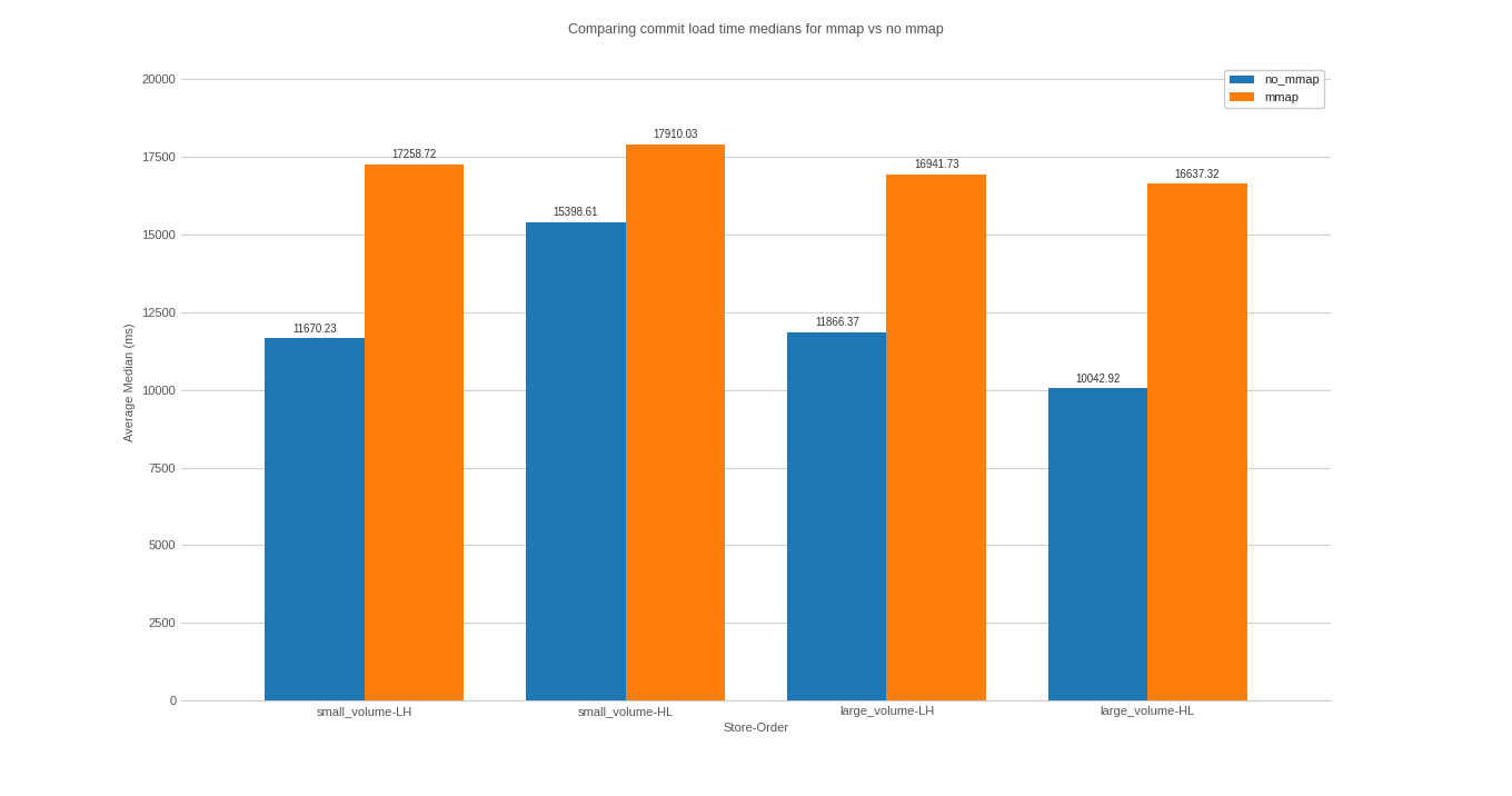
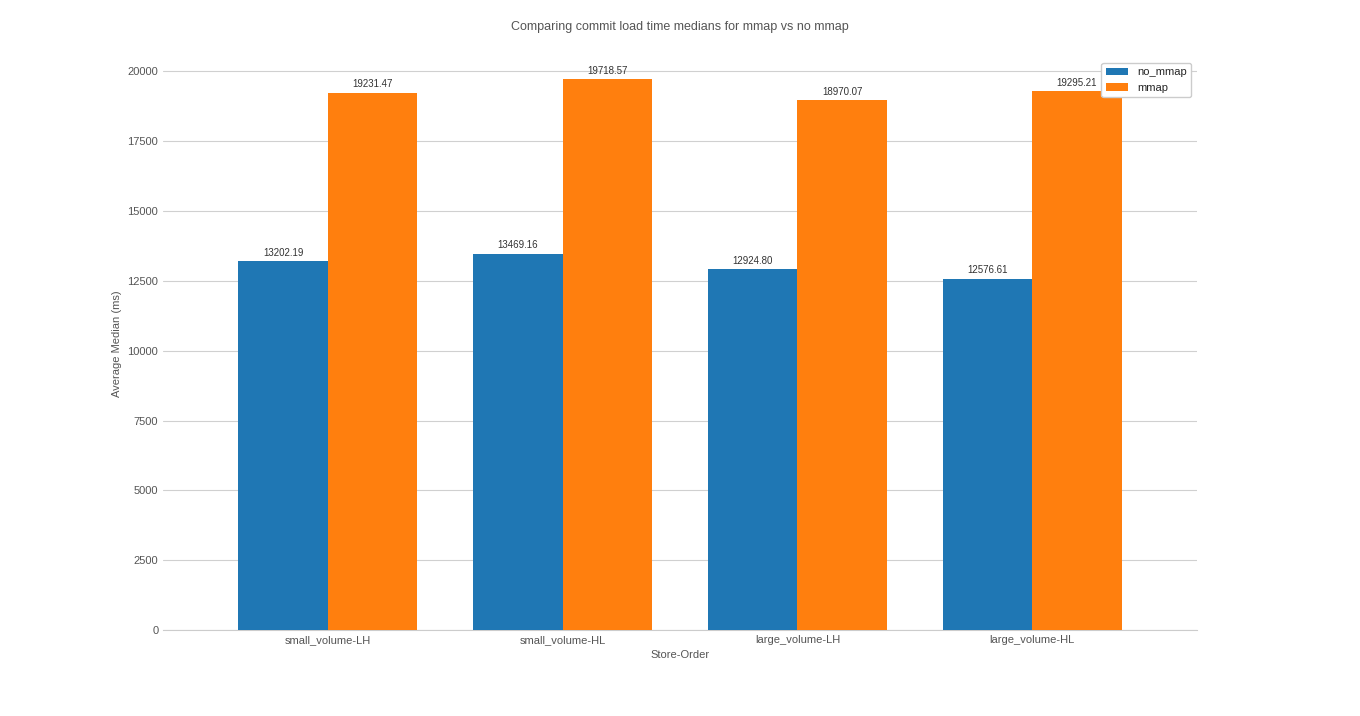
no_mmap/small_volume-LH: 11670.23 -> 13202.19
mmap/small_volume-LH: 17258.72 -> 19231.47
no_mmap/small_volume-HL: 15398.61 -> 13469.16
mmap/small_volume-HL: 17910.03 -> 19718.57
no_mmap/large_volume-LH: 11866.37 -> 12924.80
mmap/large_volume-LH: 16941.73 -> 18970.07
no_mmap/large_volume-HL: 10042.92 -> 12576.61
mmap/large_volume-HL: 16637.32 -> 19295.21
